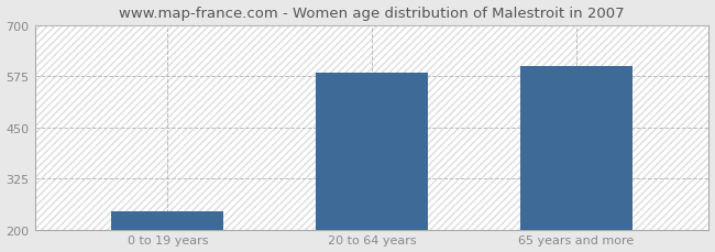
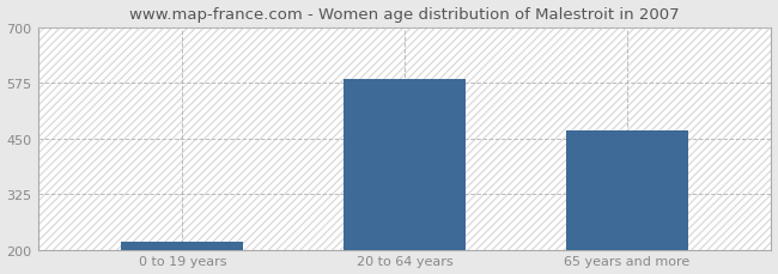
0 to 19 years: 245 -> 218
65 years and more: 600 -> 469
